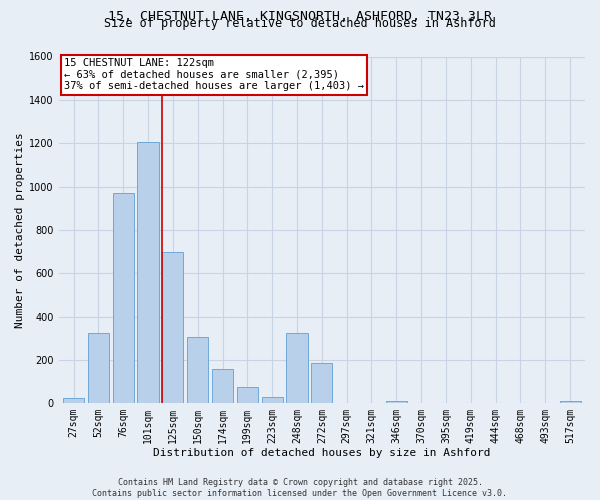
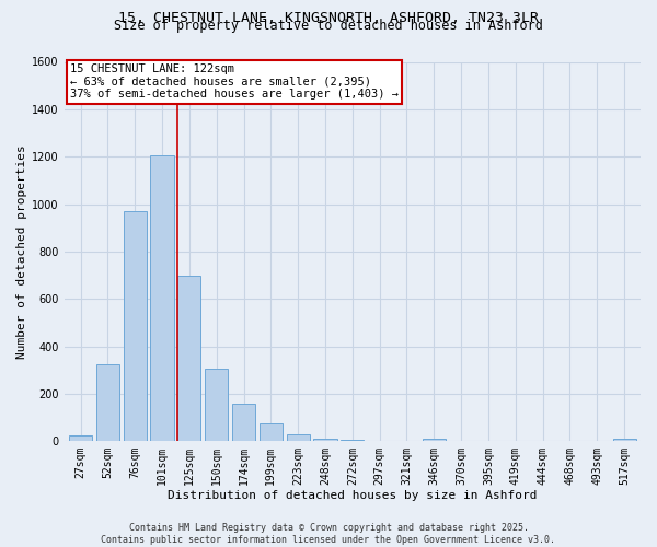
248sqm: 325 -> 10
272sqm: 185 -> 5
